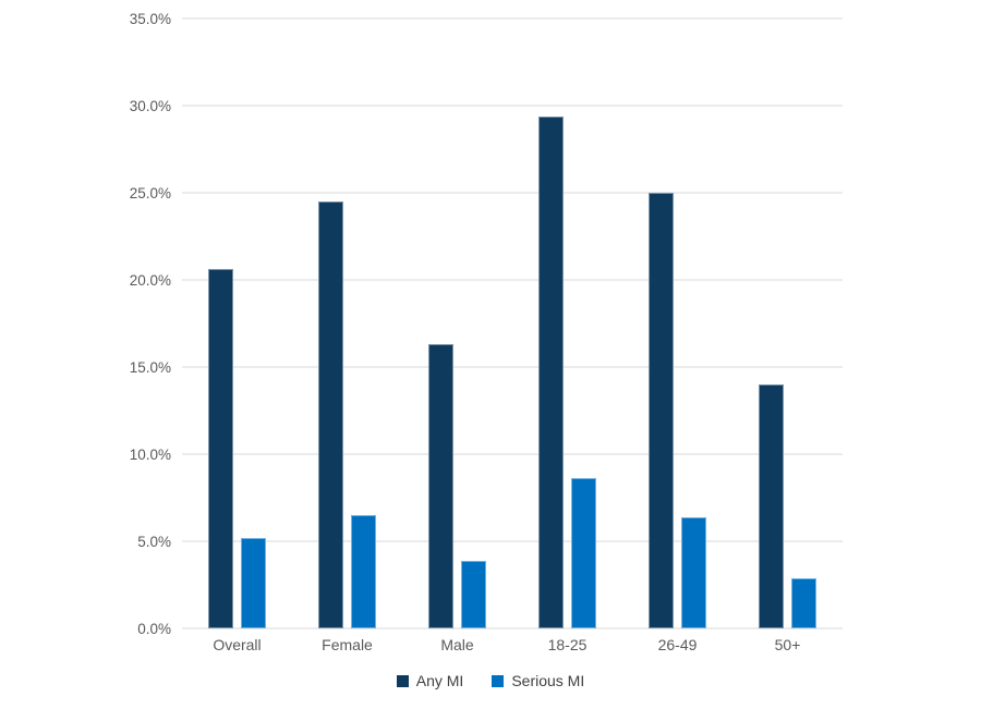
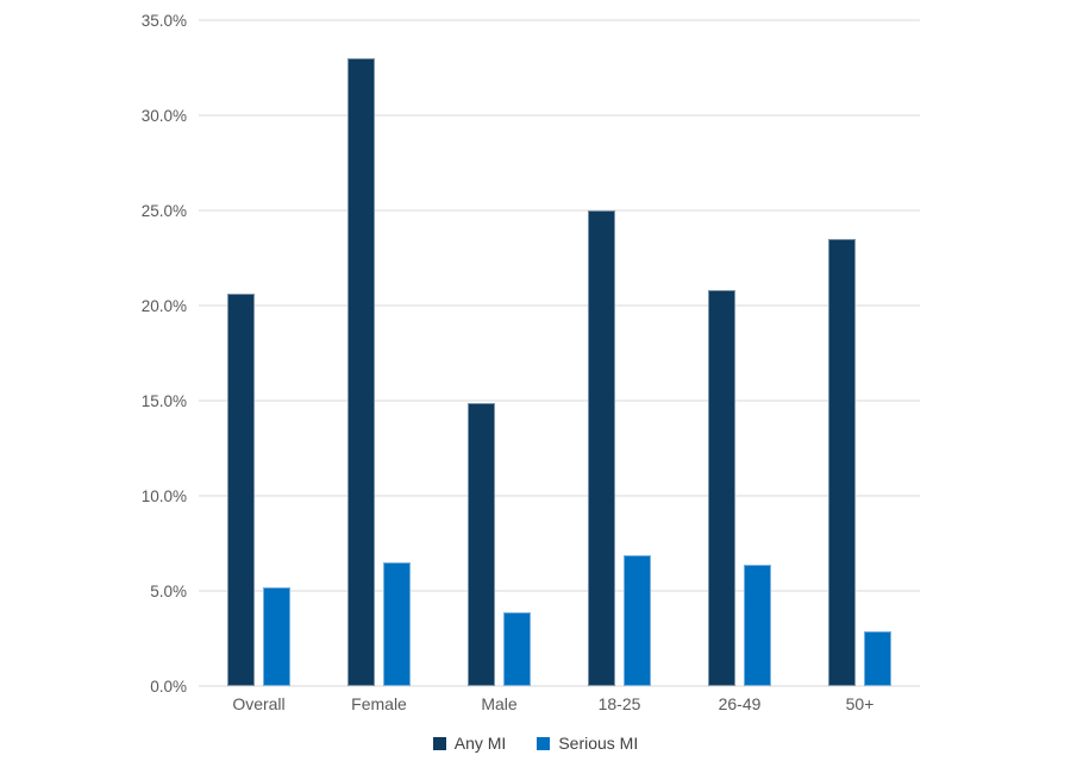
Any MI/Female: 24.5% -> 33.0%
Any MI/Male: 16.3% -> 14.9%
Any MI/18-25: 29.4% -> 25.0%
Serious MI/18-25: 8.6% -> 6.9%
Any MI/26-49: 25.0% -> 20.8%
Any MI/50+: 14.0% -> 23.5%
